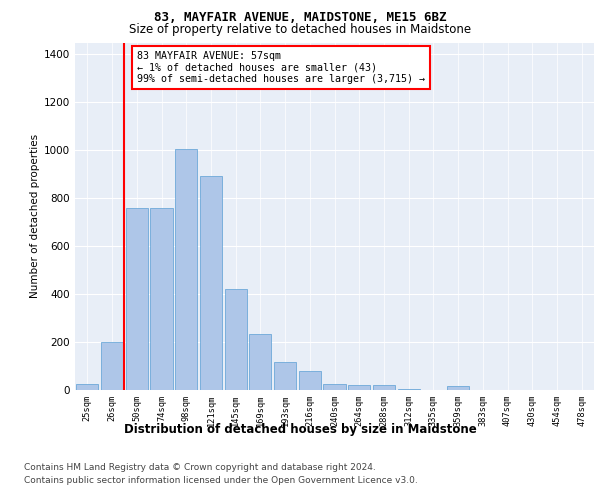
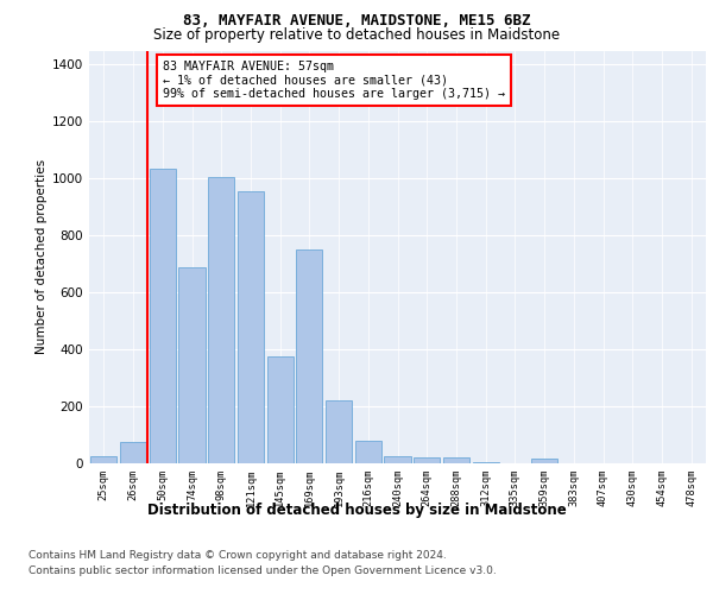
26sqm: 200 -> 75
50sqm: 760 -> 1035
74sqm: 760 -> 690
121sqm: 895 -> 955
145sqm: 420 -> 375
169sqm: 235 -> 750
193sqm: 115 -> 220
